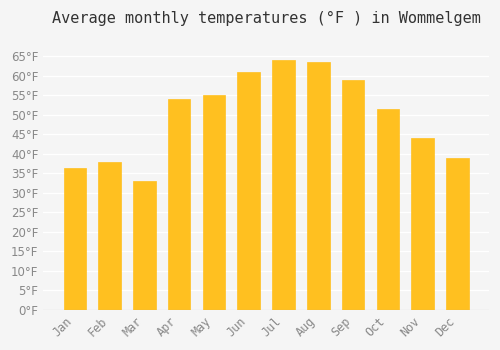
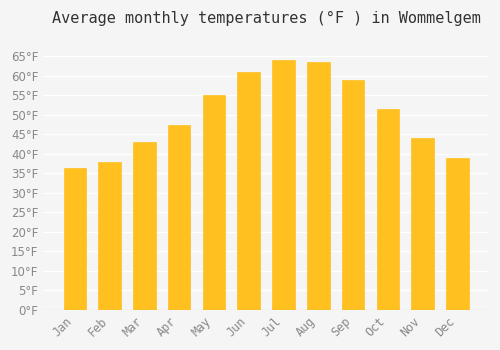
Mar: 33.0°F -> 43.0°F
Apr: 54.0°F -> 47.5°F
